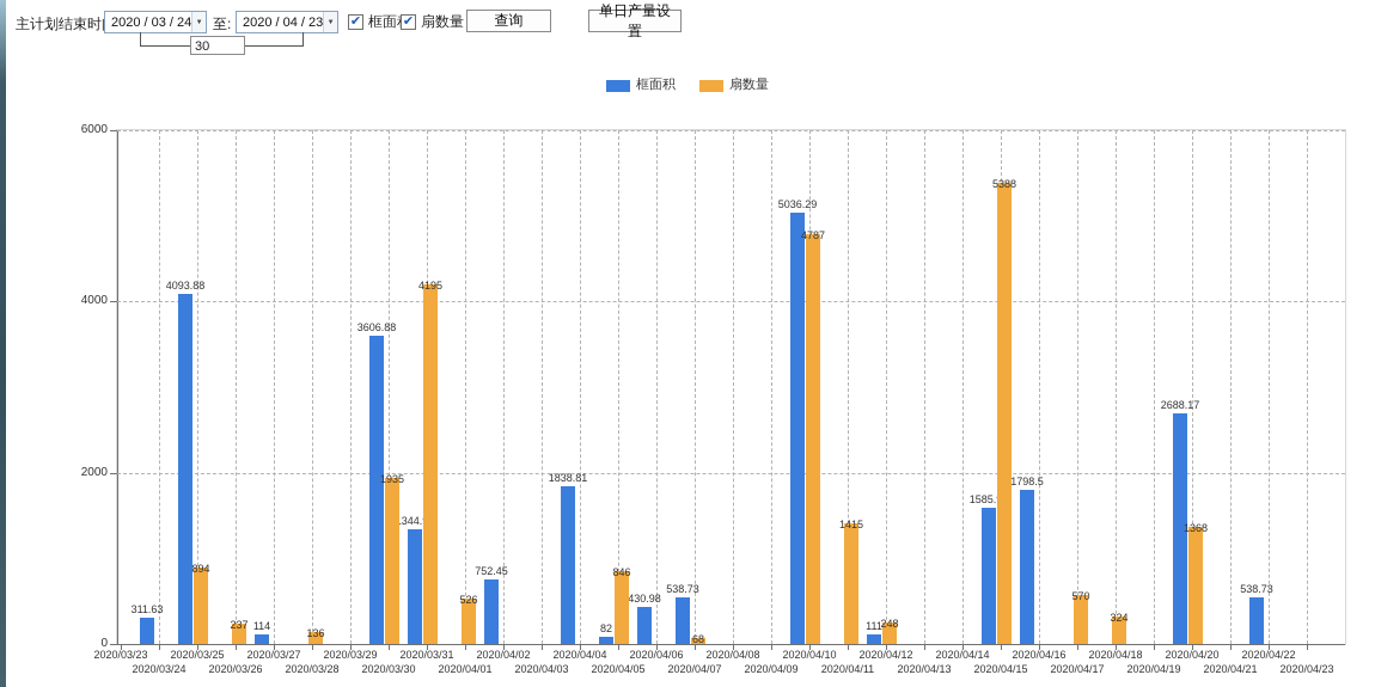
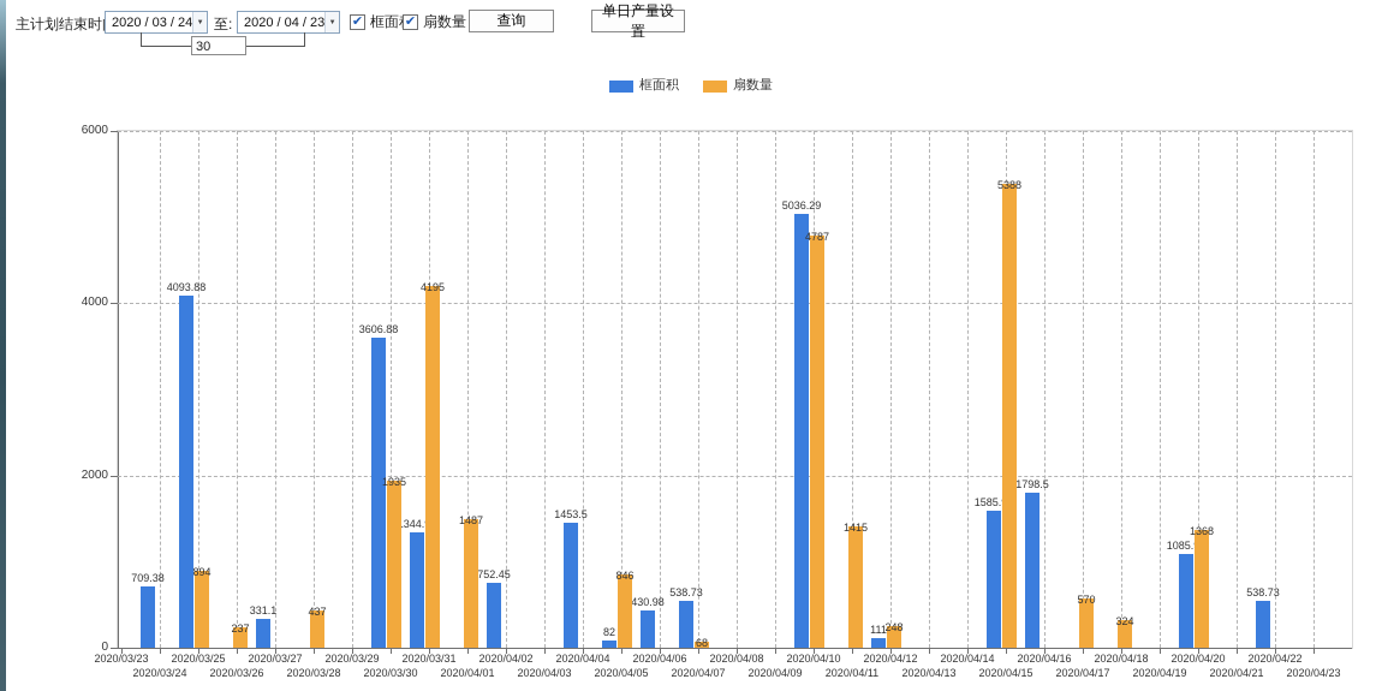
框面积/2020/03/24: 311.63 -> 709.38
框面积/2020/03/27: 114 -> 331.1
扇数量/2020/03/28: 136 -> 437
扇数量/2020/04/01: 526 -> 1487
框面积/2020/04/04: 1838.81 -> 1453.5
框面积/2020/04/20: 2688.17 -> 1085.92
